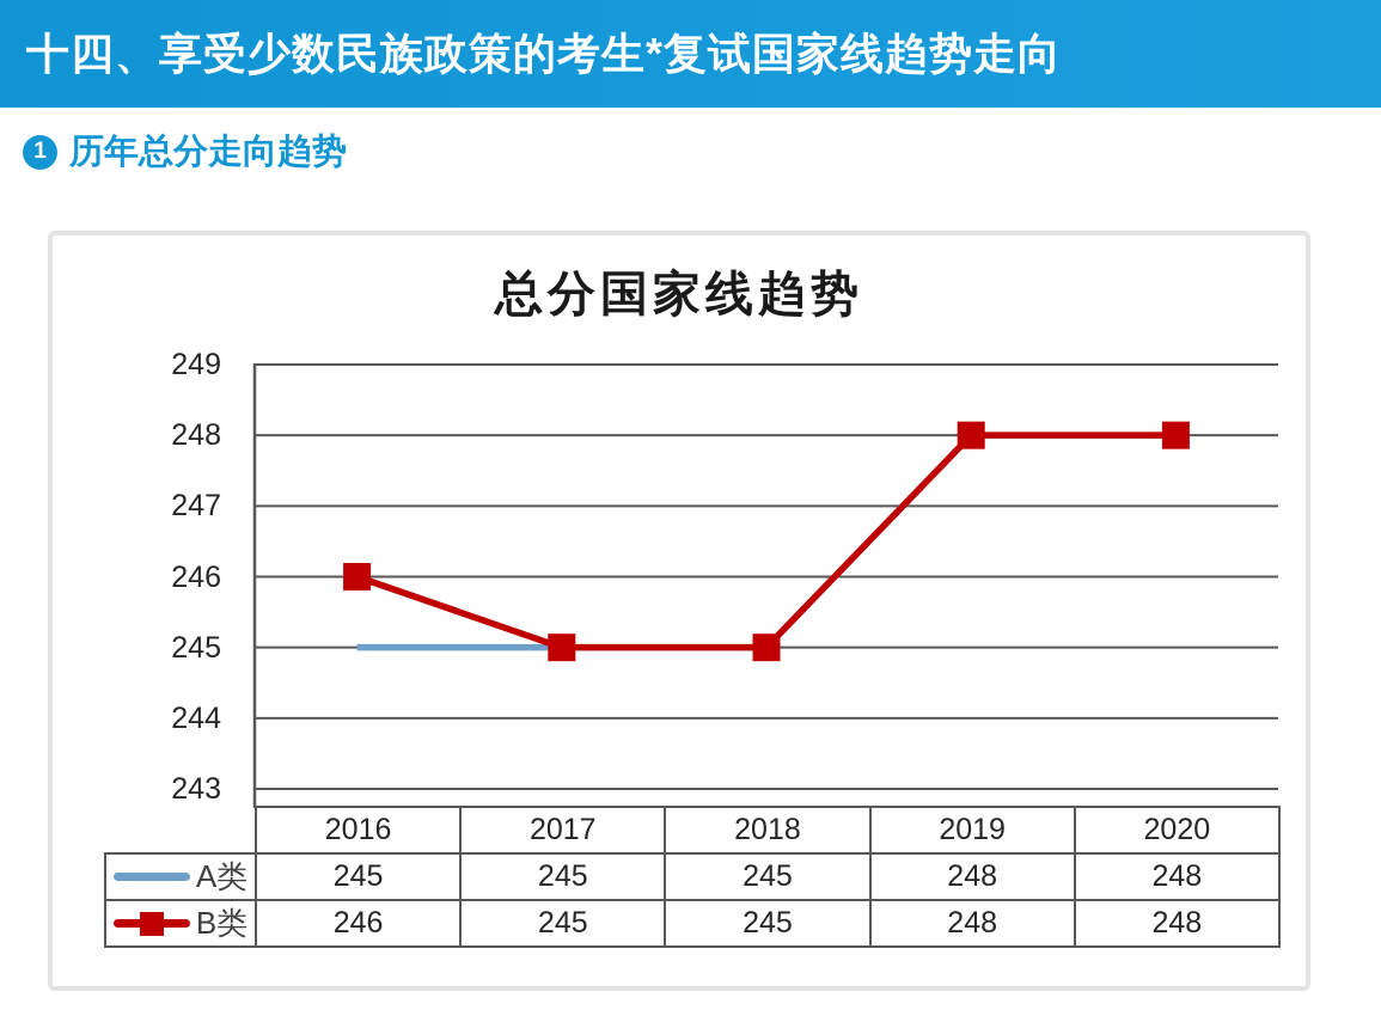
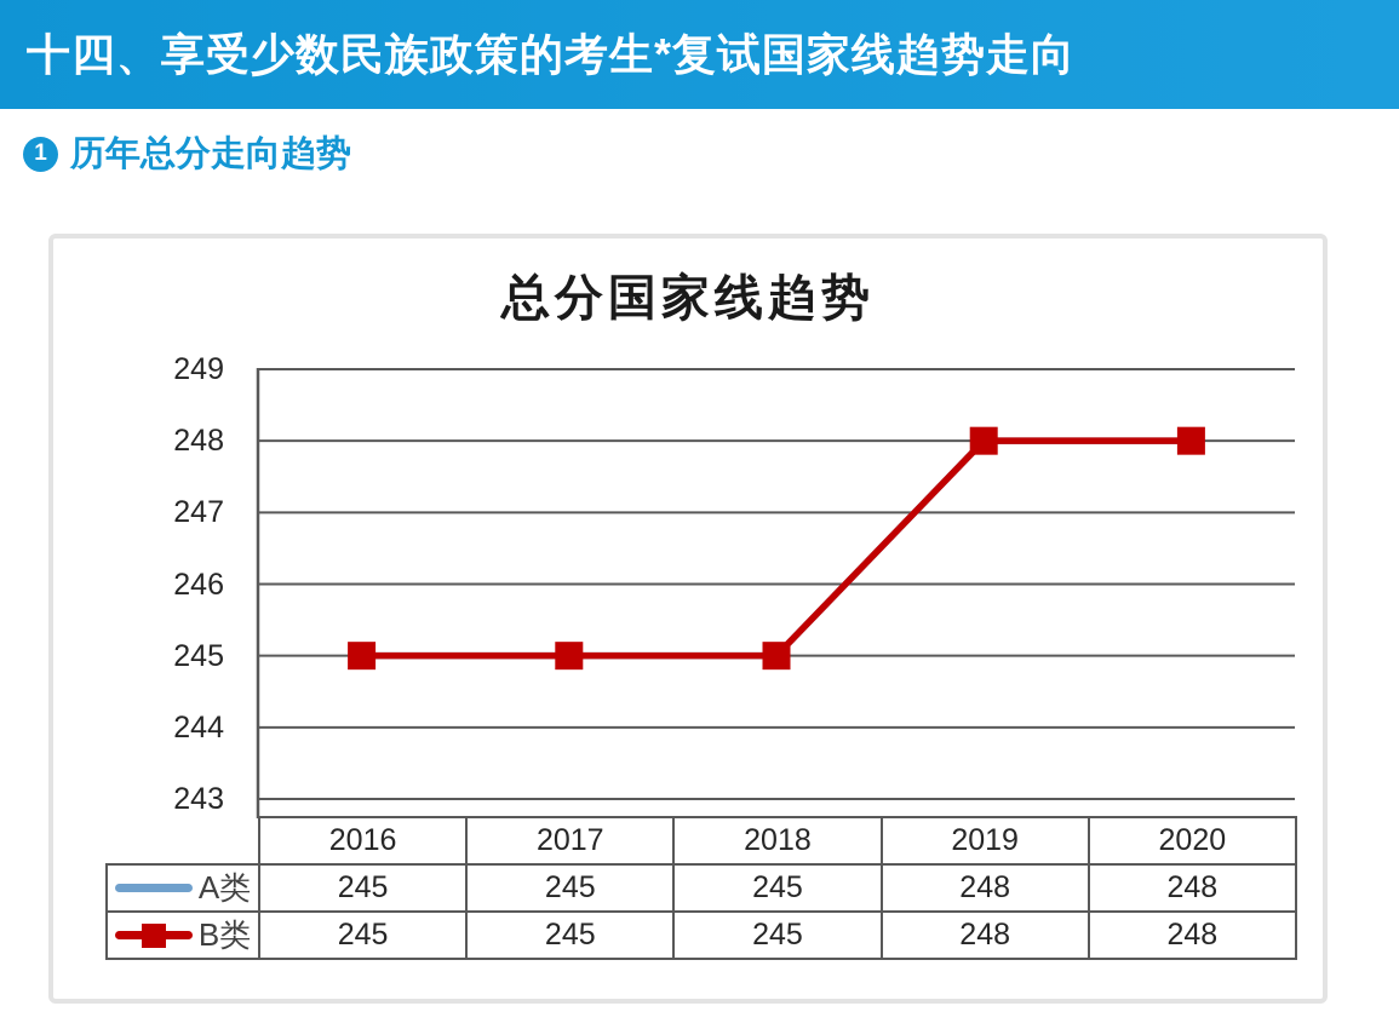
B类/2016: 246 -> 245
